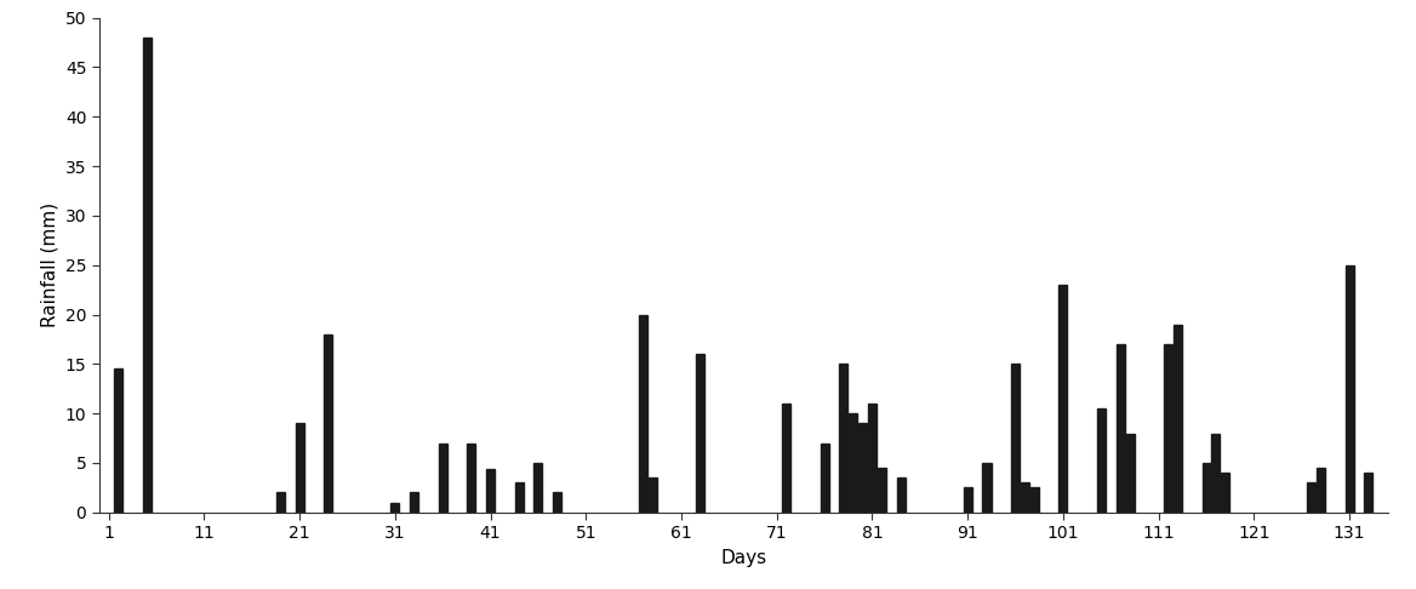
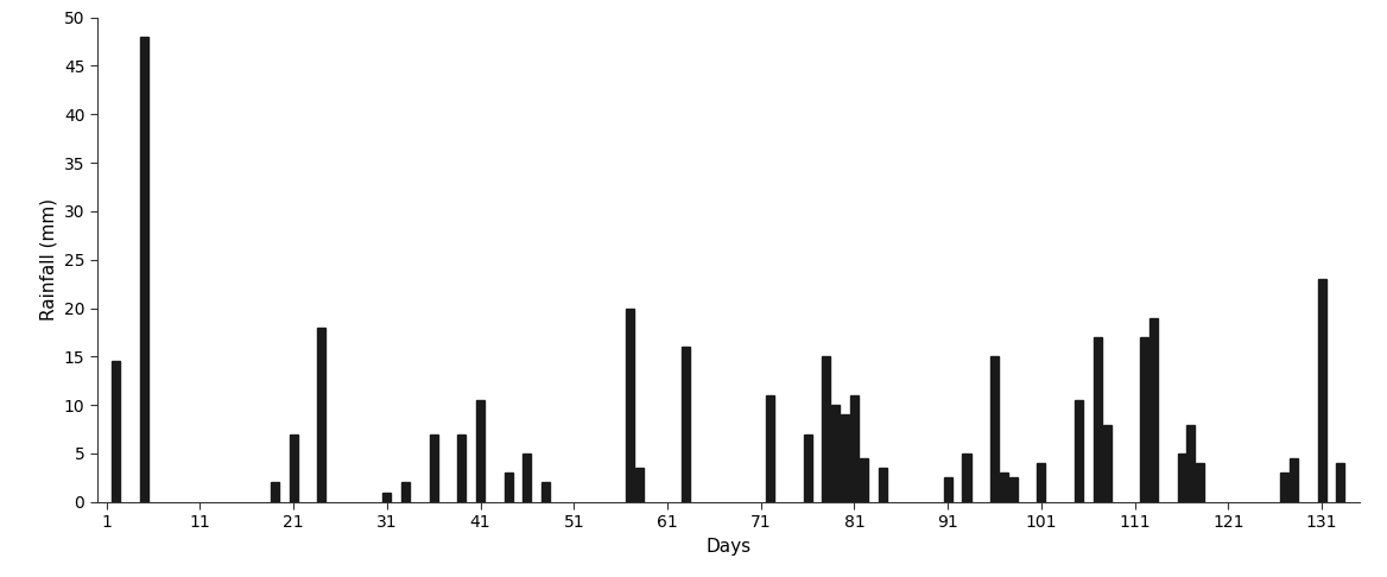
21: 9.0 -> 7.0
41: 4.4 -> 10.5
101: 23.0 -> 4.0
131: 25.0 -> 23.0
